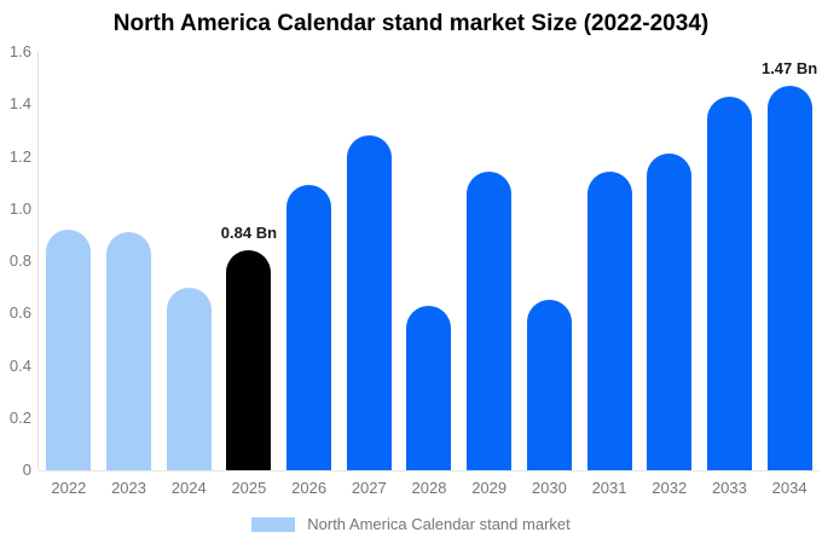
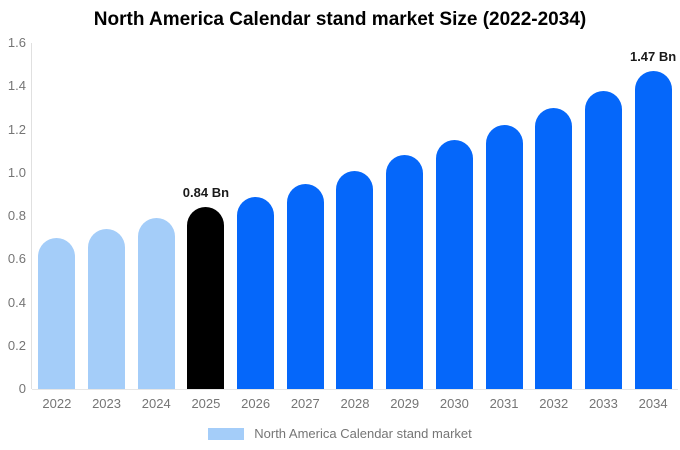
2022: 0.92 -> 0.70
2023: 0.91 -> 0.74
2024: 0.70 -> 0.79
2026: 1.09 -> 0.89
2027: 1.28 -> 0.95
2028: 0.63 -> 1.01
2029: 1.14 -> 1.08
2030: 0.65 -> 1.15
2031: 1.14 -> 1.22
2032: 1.21 -> 1.30
2033: 1.43 -> 1.38
